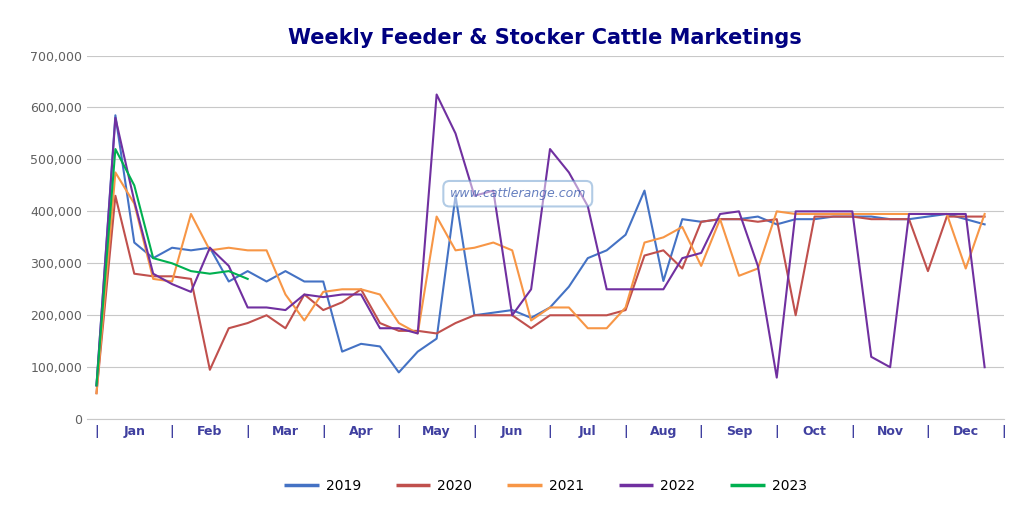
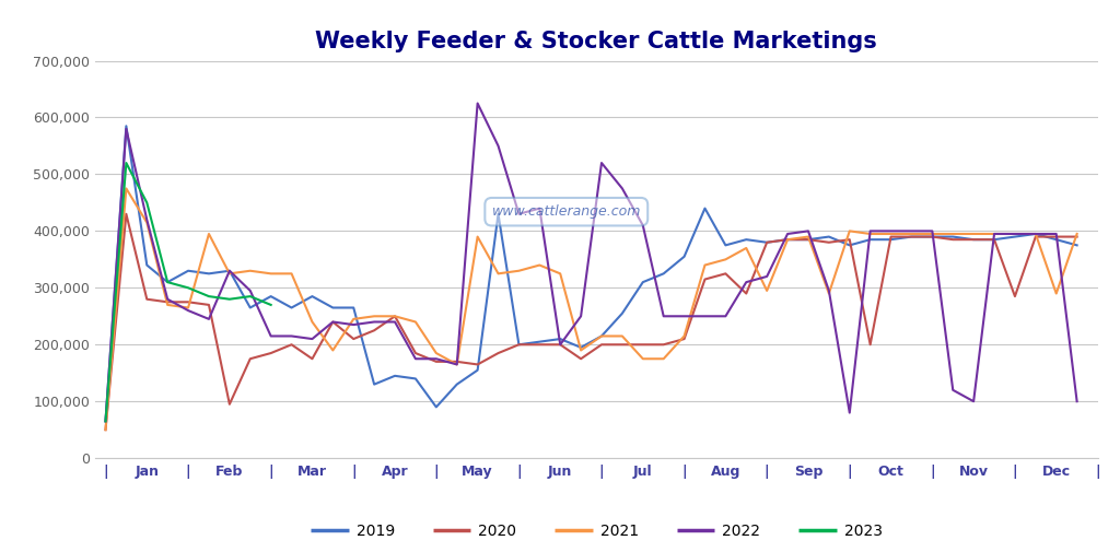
2019/Aug: 266,000 -> 375,000
2021/Sep: 276,000 -> 390,000
